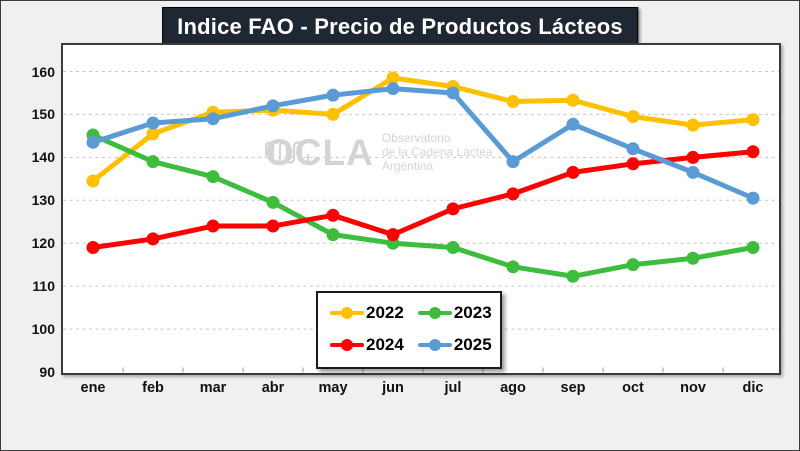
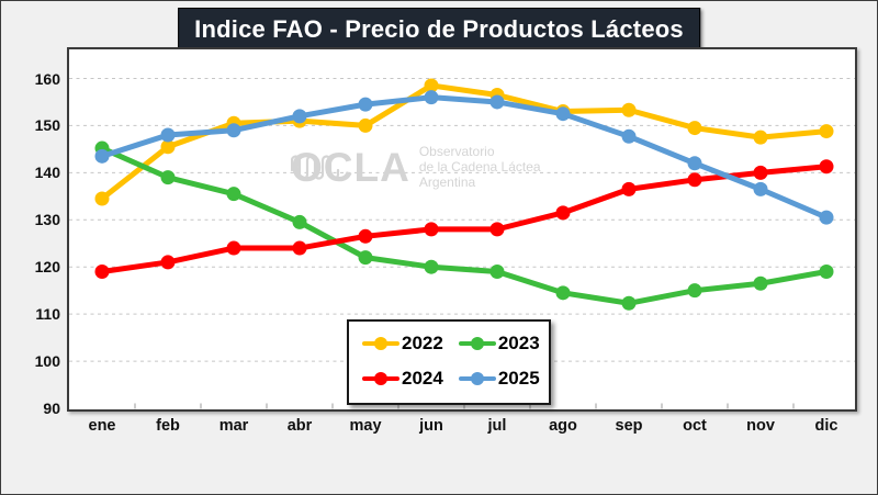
2024/jun: 122 -> 128
2025/ago: 139 -> 152
